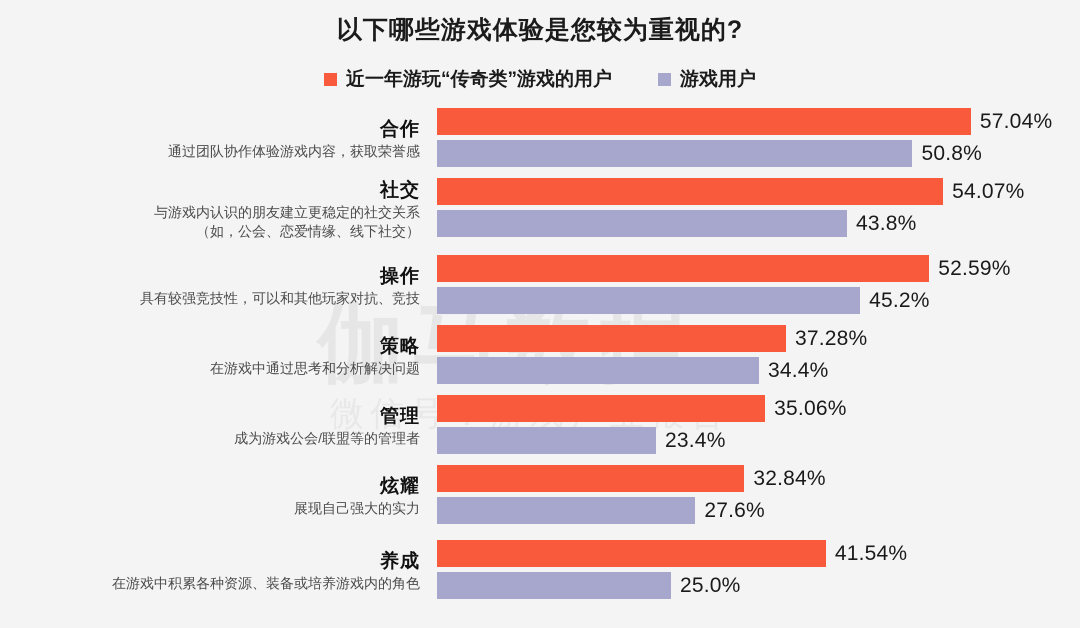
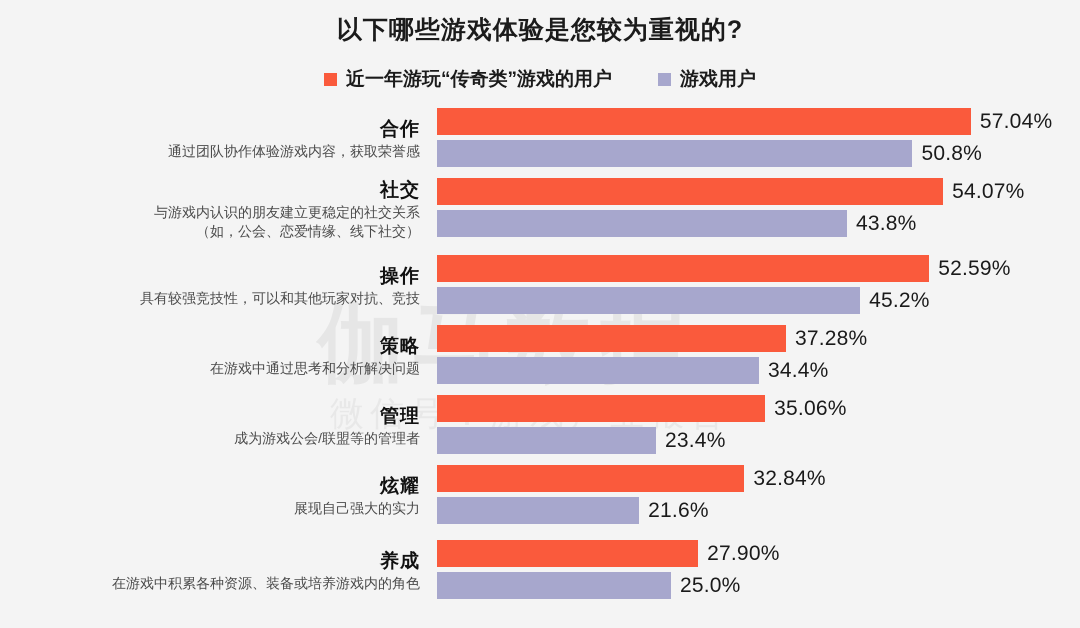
游戏用户/炫耀: 27.6% -> 21.6%
近一年游玩“传奇类”游戏的用户/养成: 41.54% -> 27.90%
